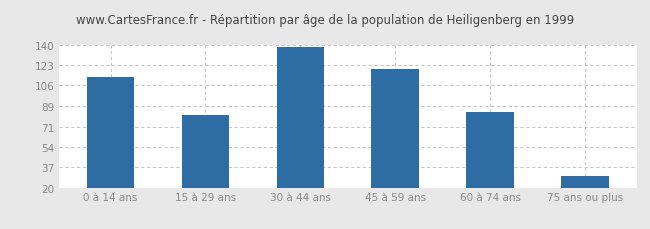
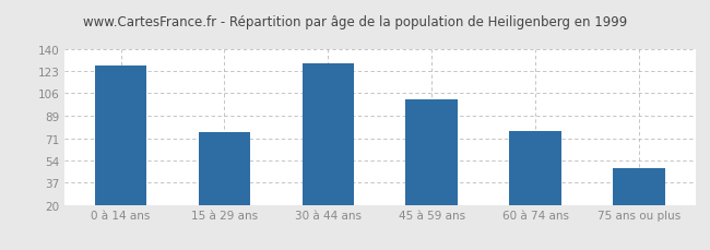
0 à 14 ans: 113 -> 127
15 à 29 ans: 81 -> 76
30 à 44 ans: 138 -> 129
45 à 59 ans: 120 -> 101
60 à 74 ans: 84 -> 77
75 ans ou plus: 30 -> 48
